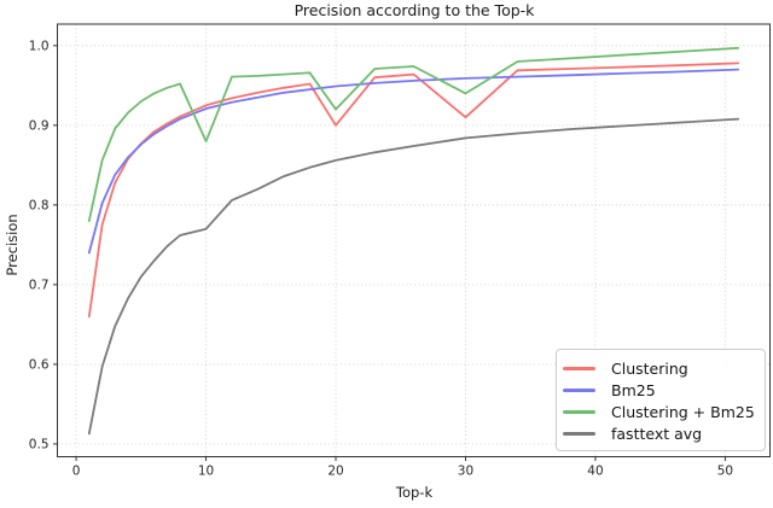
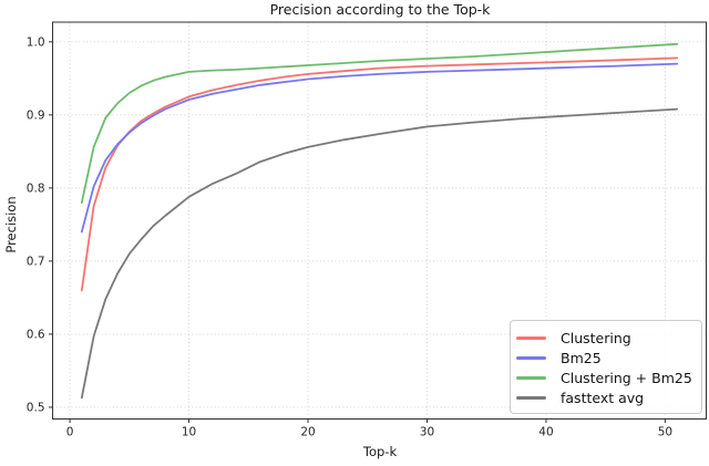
Clustering + Bm25/10: 0.88 -> 0.96
fasttext avg/10: 0.77 -> 0.79
Clustering/20: 0.90 -> 0.96
Clustering + Bm25/20: 0.92 -> 0.97
Clustering/30: 0.91 -> 0.97
Clustering + Bm25/30: 0.94 -> 0.98
